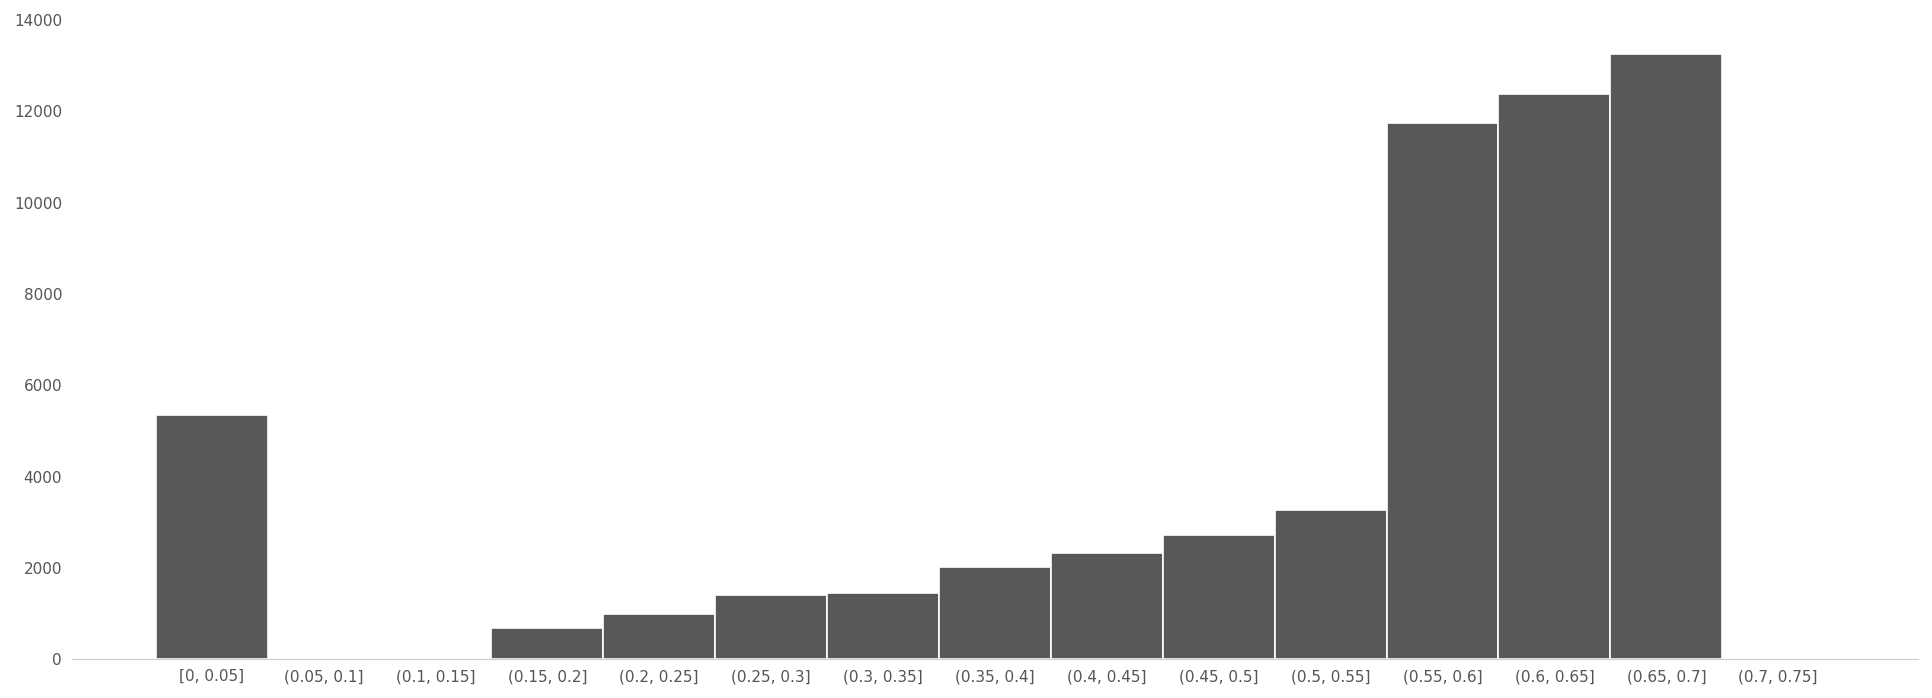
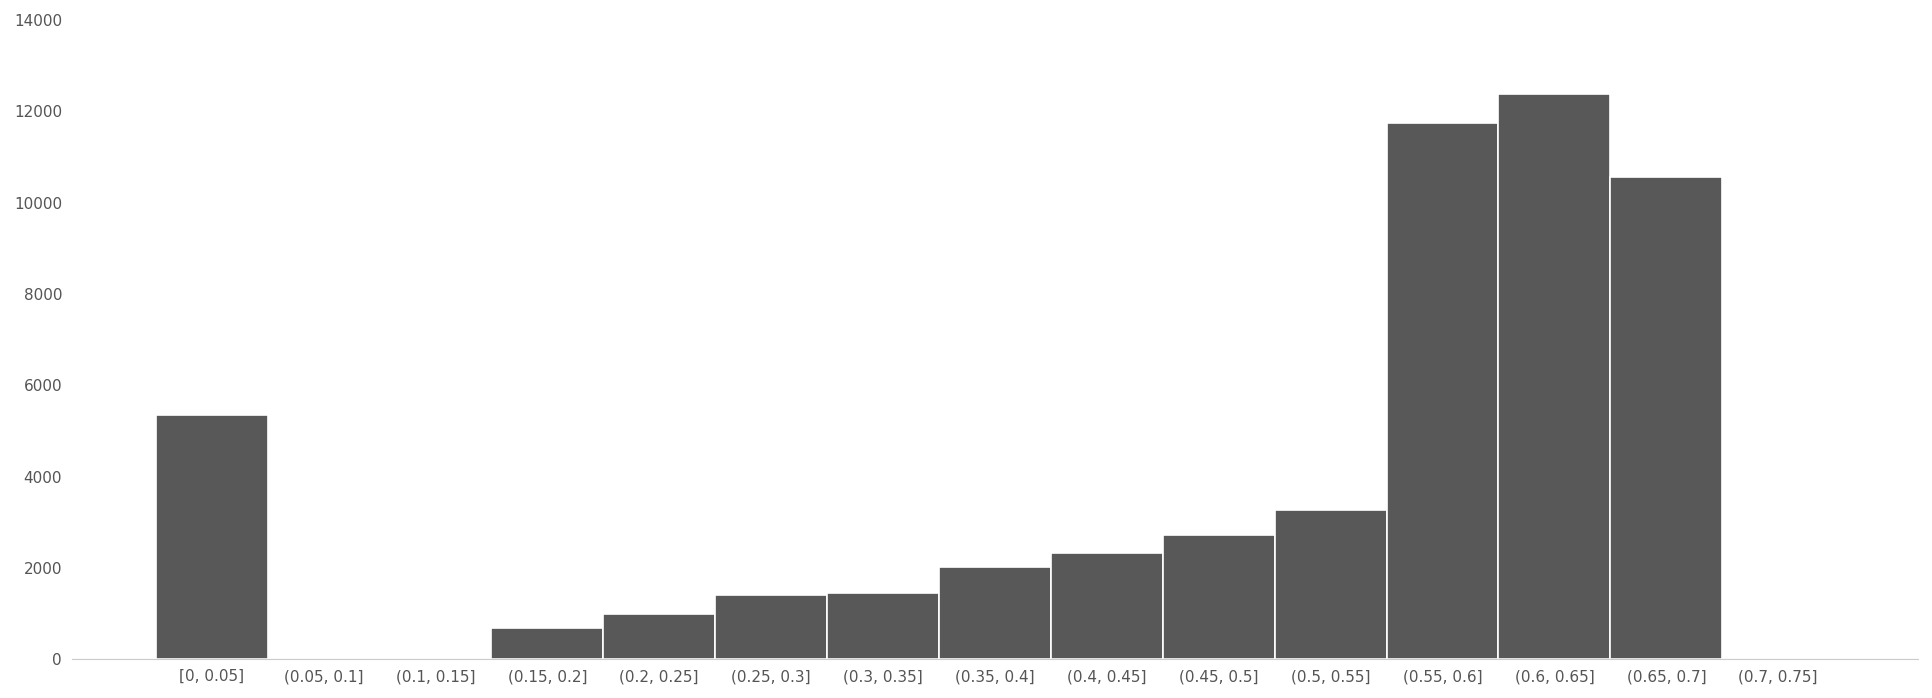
(0.65, 0.7]: 13250 -> 10550
